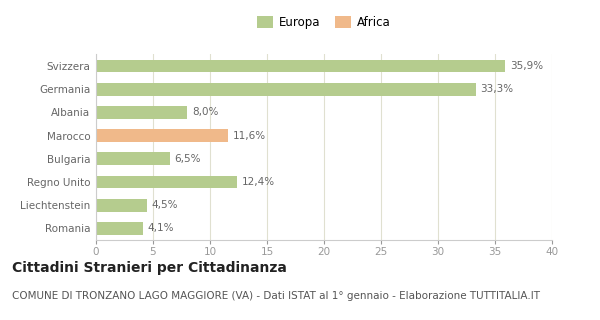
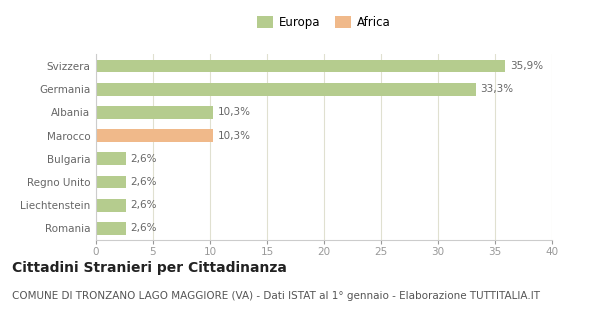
Albania: 8,0% -> 10,3%
Marocco: 11,6% -> 10,3%
Bulgaria: 6,5% -> 2,6%
Regno Unito: 12,4% -> 2,6%
Liechtenstein: 4,5% -> 2,6%
Romania: 4,1% -> 2,6%
